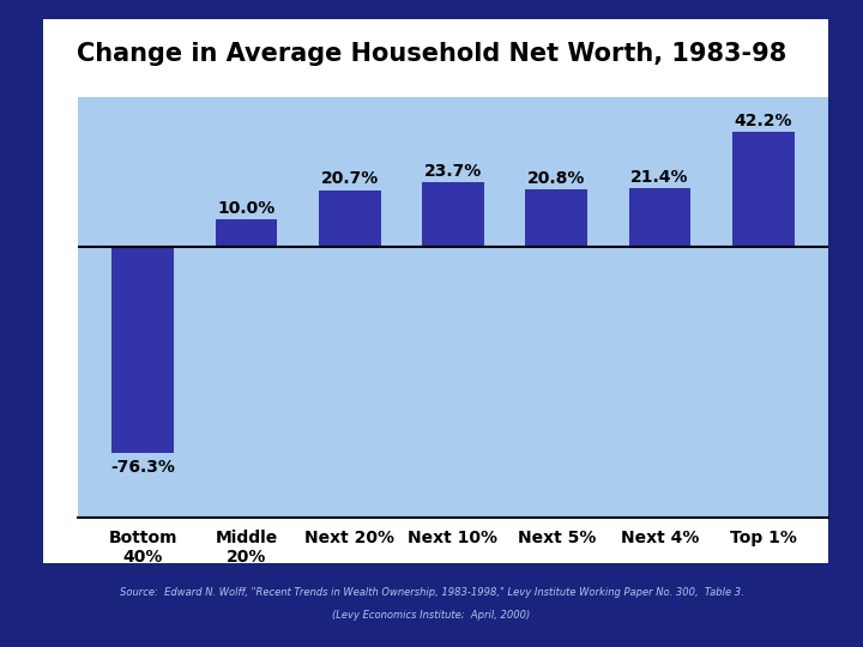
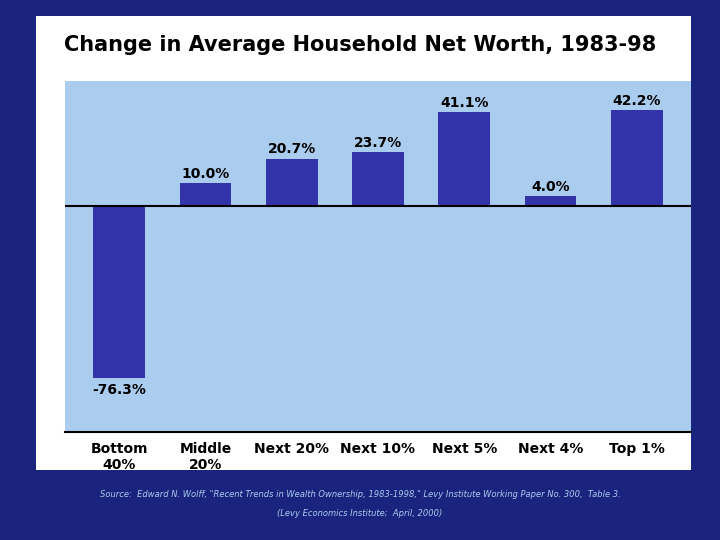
Next 5%: 20.8% -> 41.1%
Next 4%: 21.4% -> 4.0%
